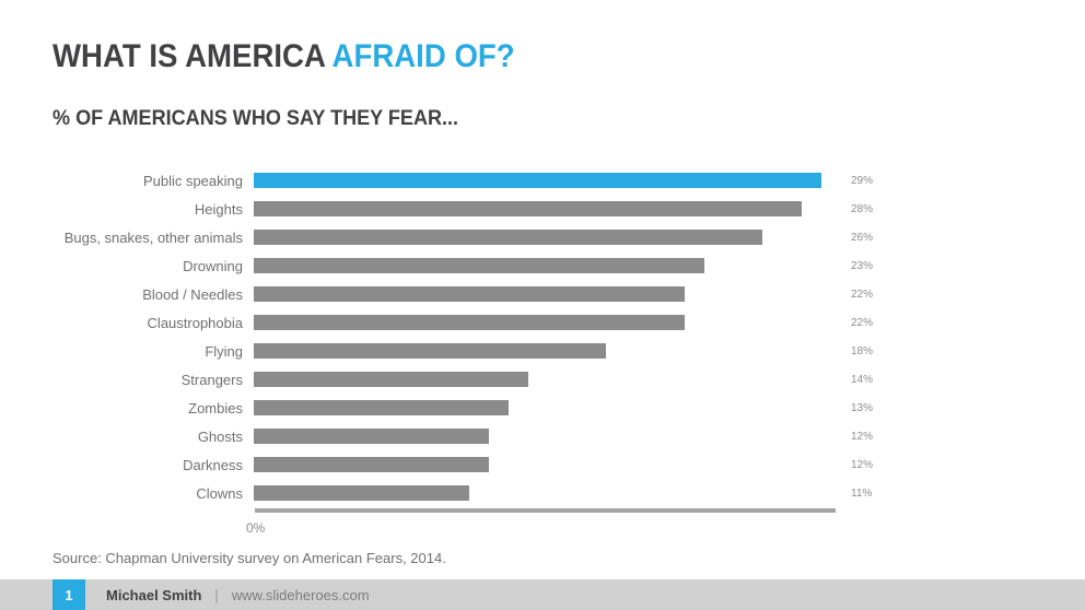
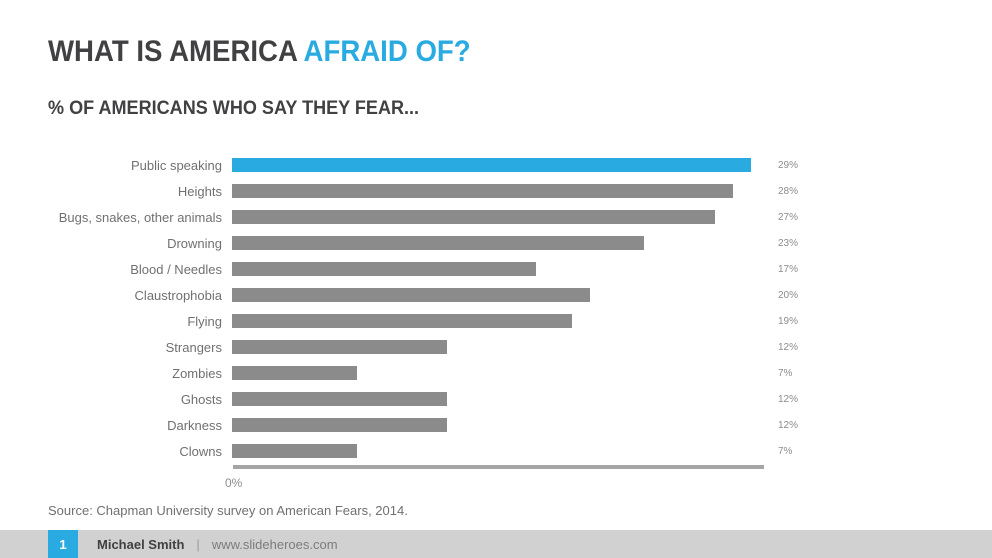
Bugs, snakes, other animals: 26% -> 27%
Blood / Needles: 22% -> 17%
Claustrophobia: 22% -> 20%
Flying: 18% -> 19%
Strangers: 14% -> 12%
Zombies: 13% -> 7%
Clowns: 11% -> 7%
